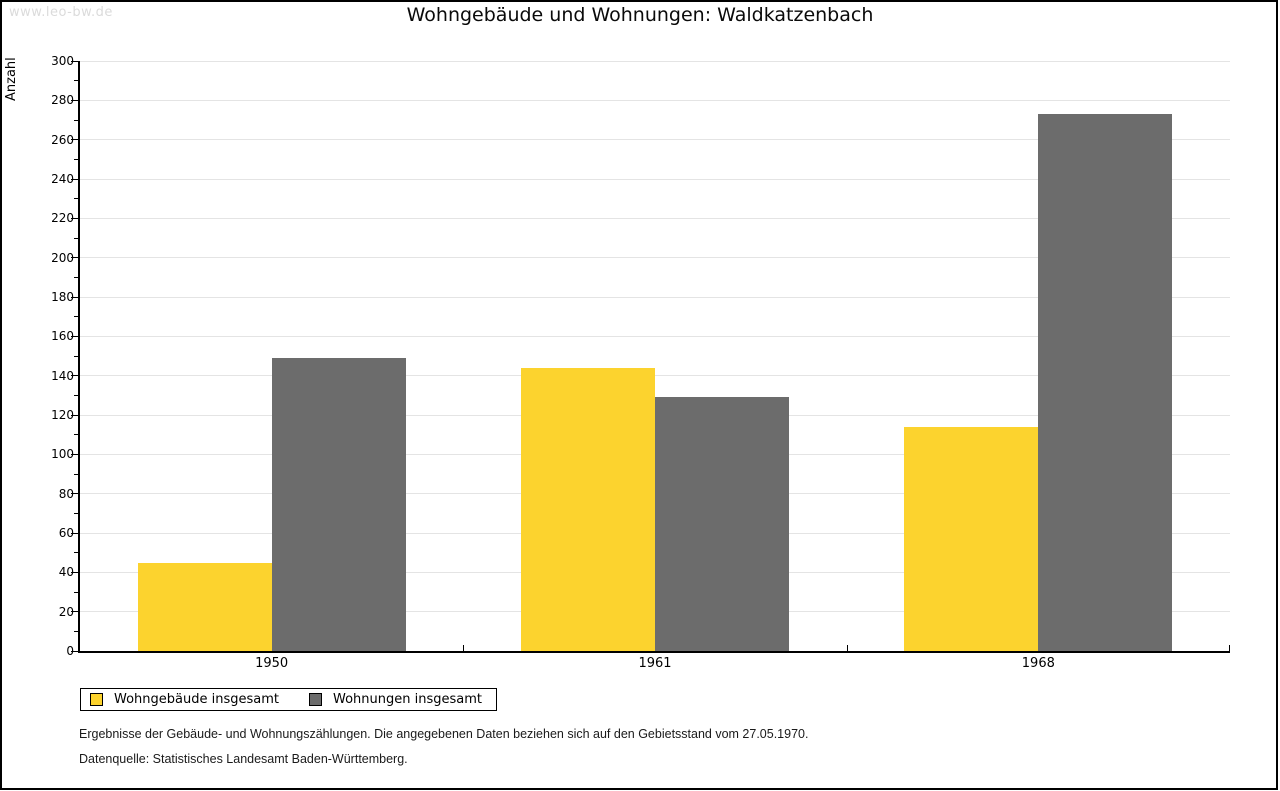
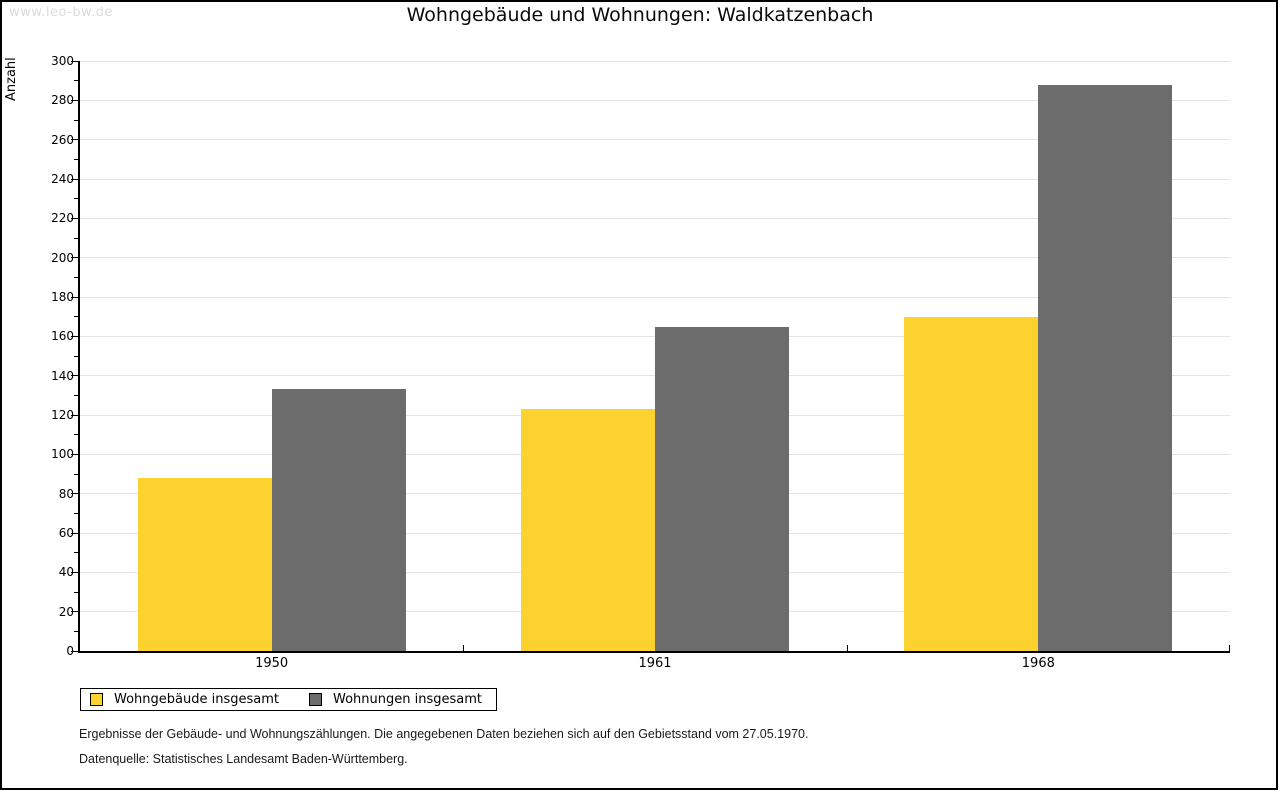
Wohngebäude insgesamt/1950: 45 -> 88
Wohnungen insgesamt/1950: 149 -> 133
Wohngebäude insgesamt/1961: 144 -> 123
Wohnungen insgesamt/1961: 129 -> 165
Wohngebäude insgesamt/1968: 114 -> 170
Wohnungen insgesamt/1968: 273 -> 288
